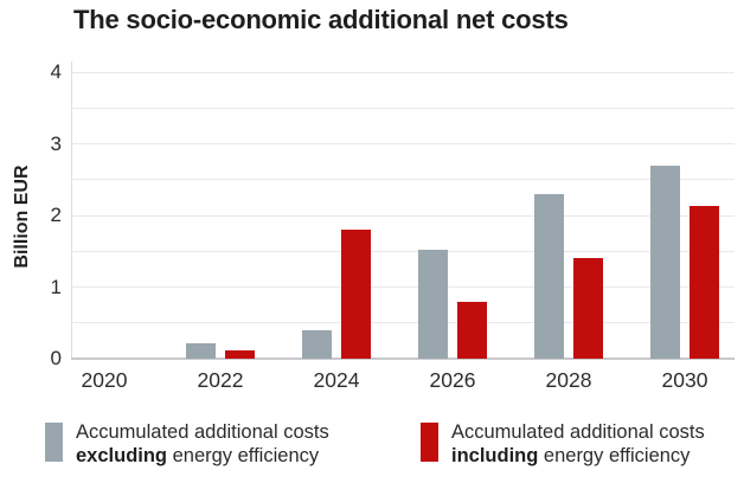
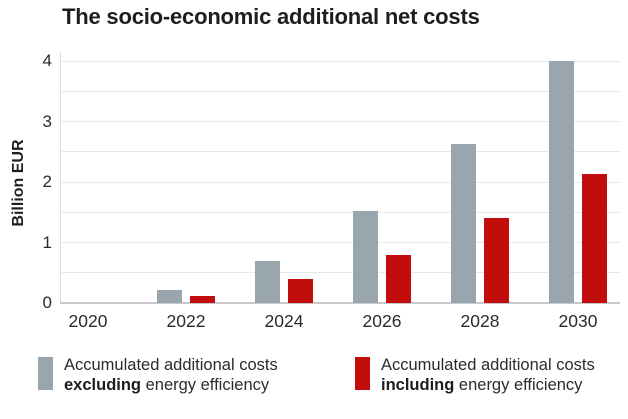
Accumulated additional costs excluding energy efficiency/2024: 0.4 -> 0.7
Accumulated additional costs including energy efficiency/2024: 1.8 -> 0.4
Accumulated additional costs excluding energy efficiency/2028: 2.3 -> 2.6
Accumulated additional costs excluding energy efficiency/2030: 2.7 -> 4.0
